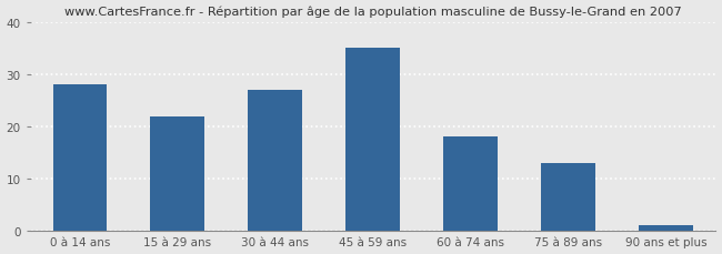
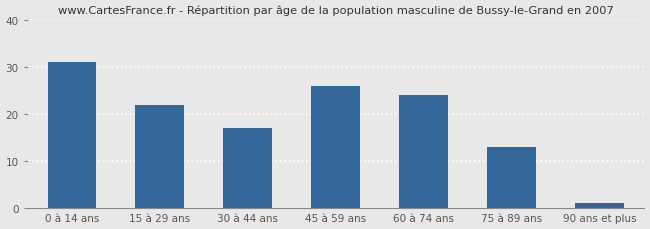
0 à 14 ans: 28 -> 31
30 à 44 ans: 27 -> 17
45 à 59 ans: 35 -> 26
60 à 74 ans: 18 -> 24
